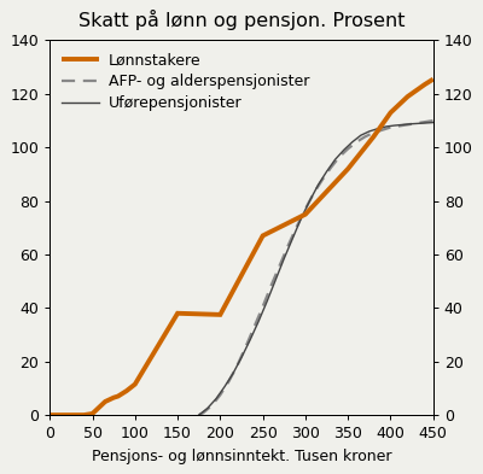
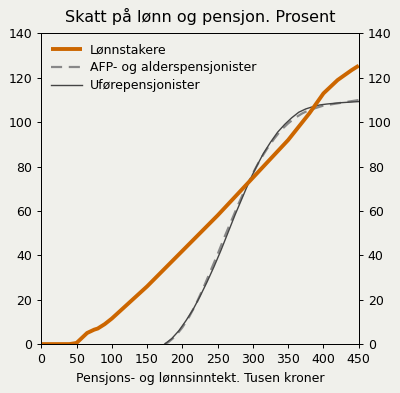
Lønnstakere/150: 38.0 -> 26.0
Lønnstakere/200: 37.5 -> 42.0
Lønnstakere/250: 67.0 -> 58.0
